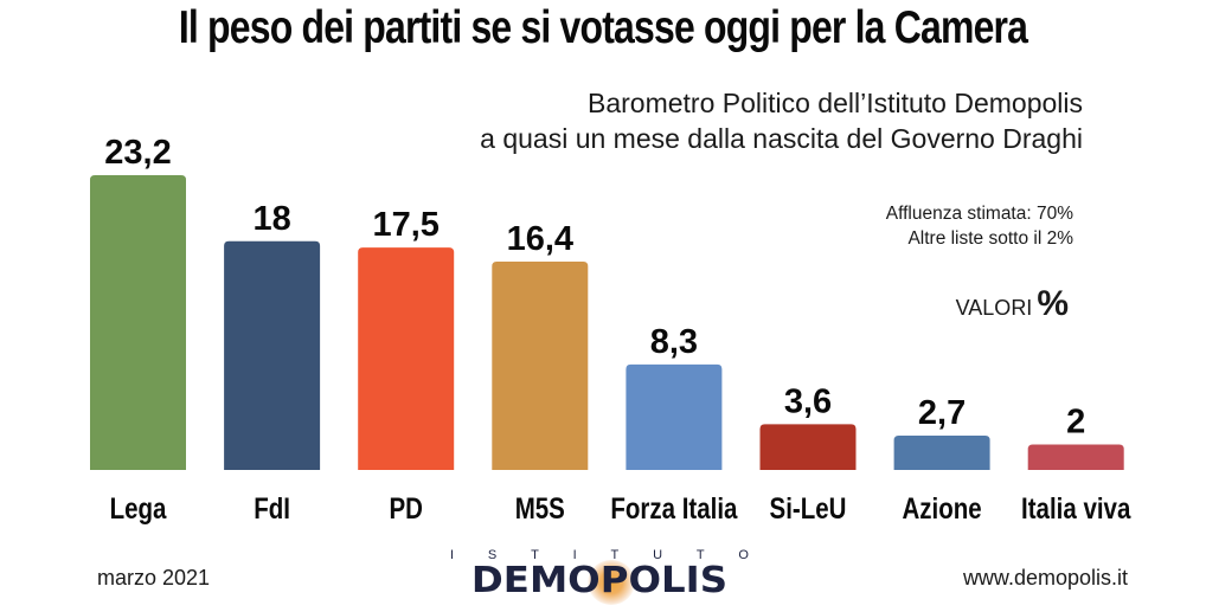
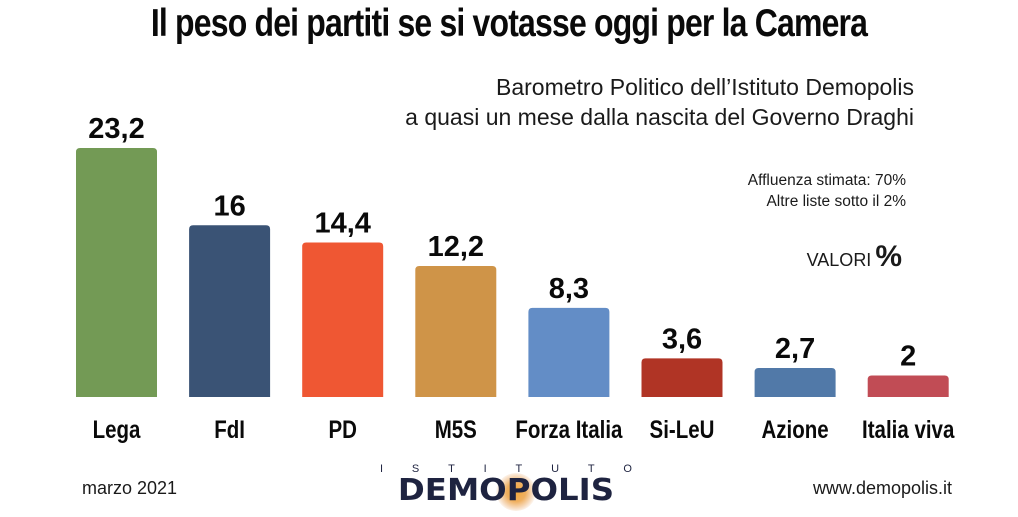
FdI: 18 -> 16
PD: 17,5 -> 14,4
M5S: 16,4 -> 12,2
